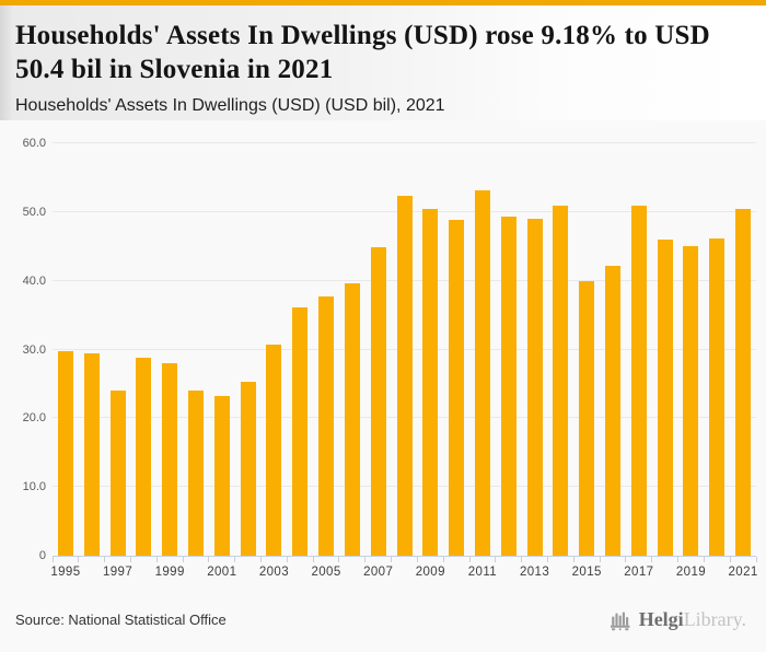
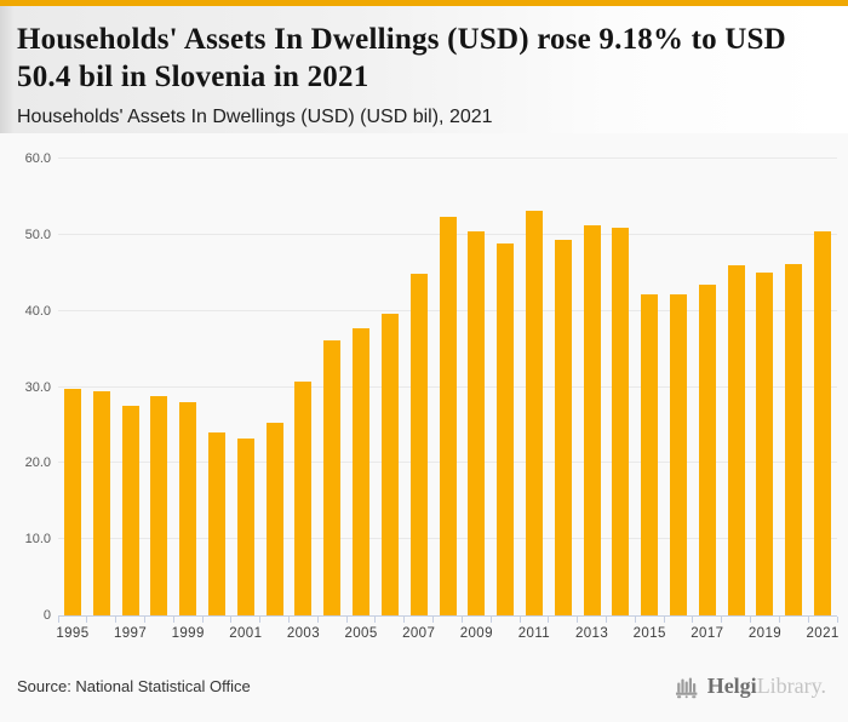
1997: 24 -> 28
2013: 49 -> 51
2015: 40 -> 42
2017: 51 -> 43
